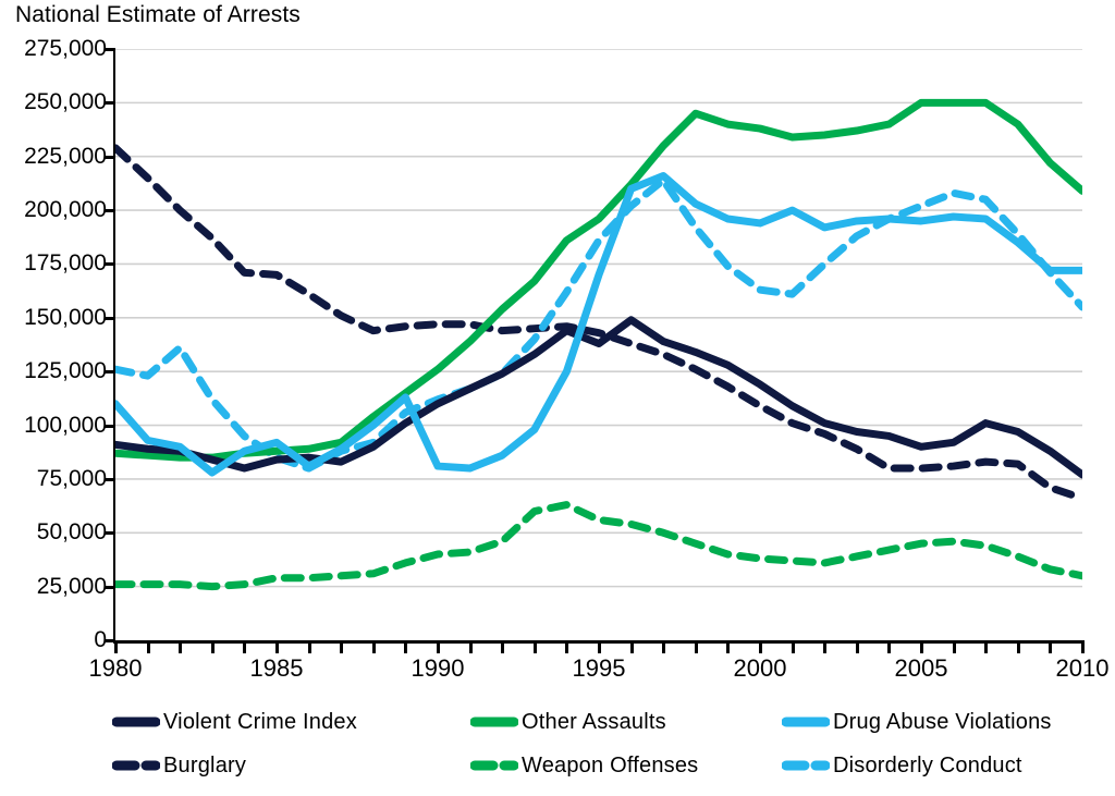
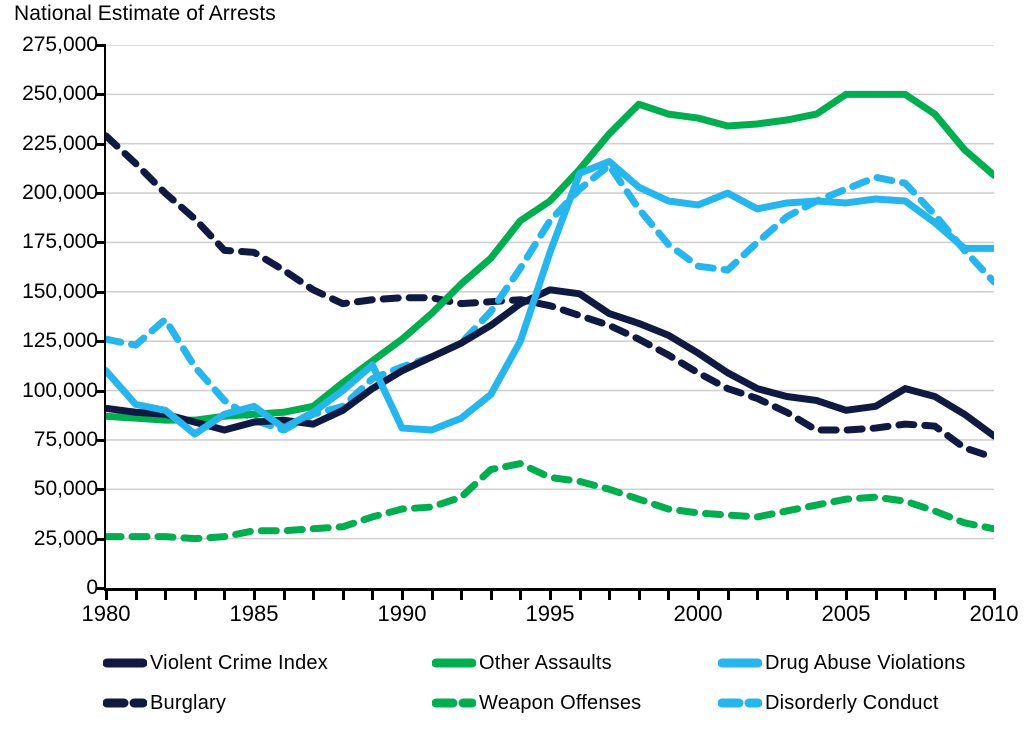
Violent Crime Index/1995: 138000 -> 151000
